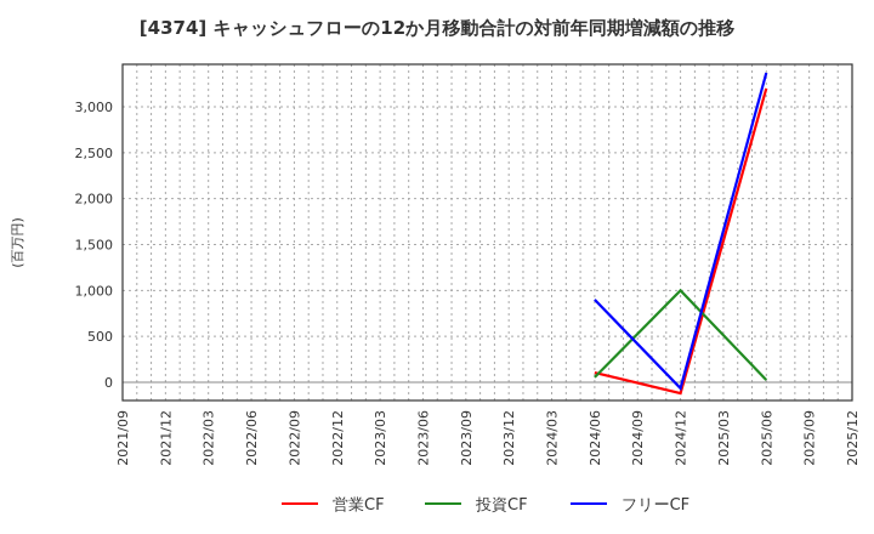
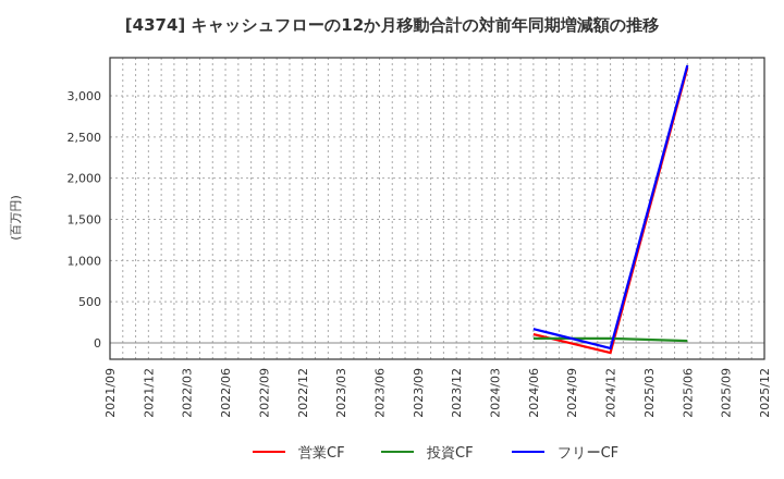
フリーCF/2024/06: 900 -> 200
投資CF/2024/12: 1000 -> 100
営業CF/2025/06: 3200 -> 3300
